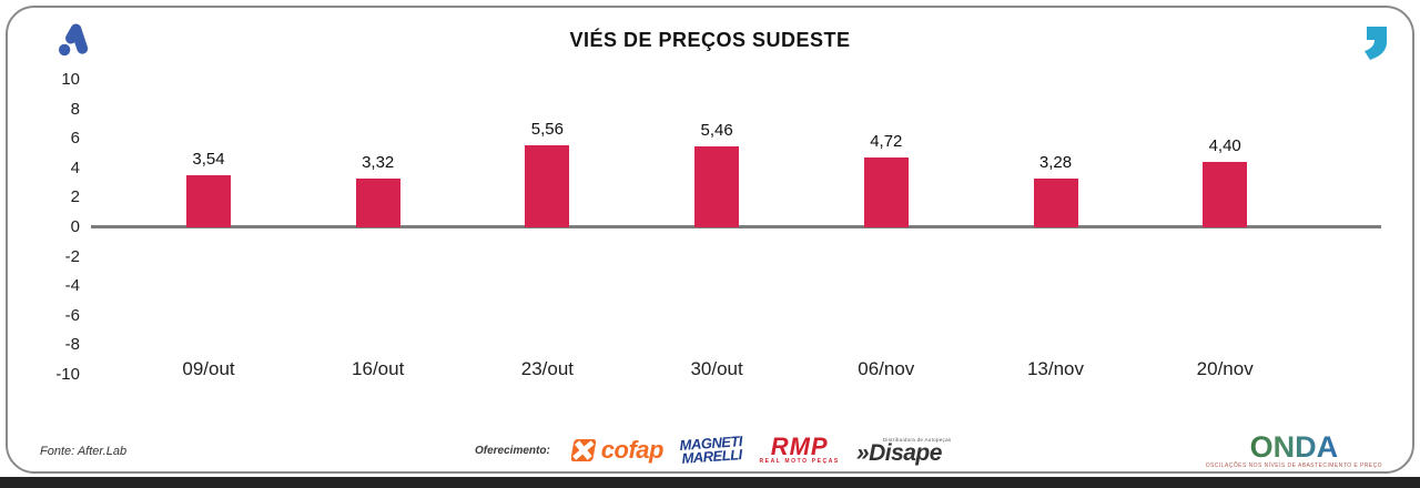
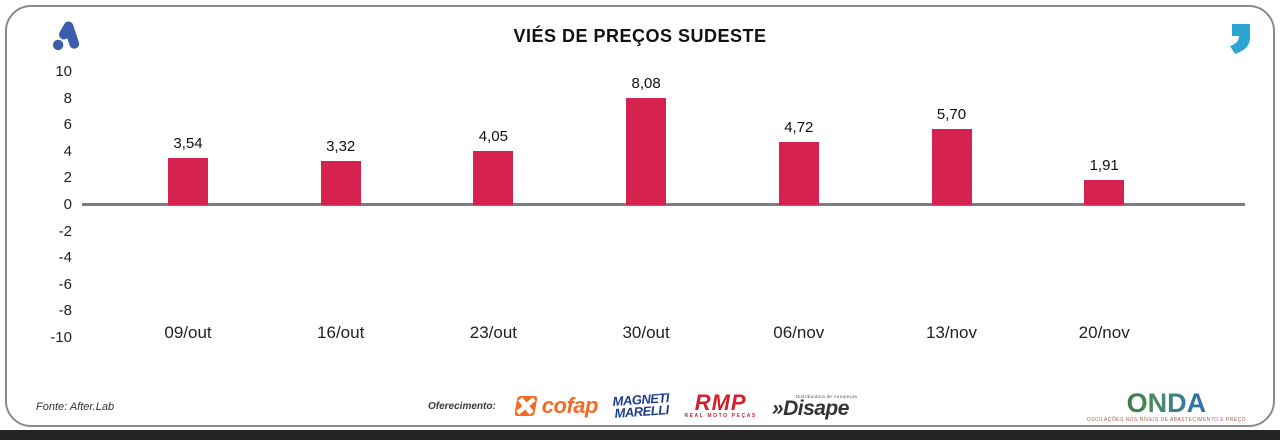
23/out: 5,56 -> 4,05
30/out: 5,46 -> 8,08
13/nov: 3,28 -> 5,70
20/nov: 4,40 -> 1,91
